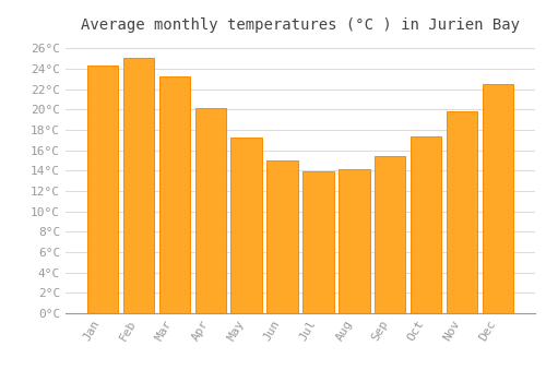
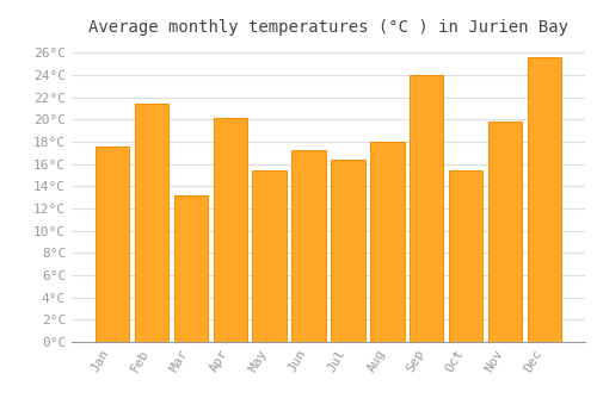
Jan: 24.3°C -> 17.6°C
Feb: 25.1°C -> 21.4°C
Mar: 23.3°C -> 13.2°C
May: 17.2°C -> 15.4°C
Jun: 15.0°C -> 17.2°C
Jul: 13.9°C -> 16.4°C
Aug: 14.1°C -> 18.0°C
Sep: 15.4°C -> 24.0°C
Oct: 17.4°C -> 15.4°C
Dec: 22.5°C -> 25.6°C
